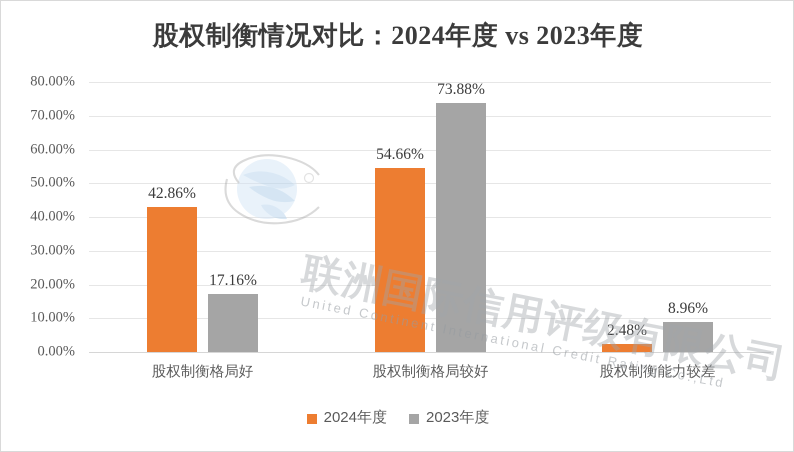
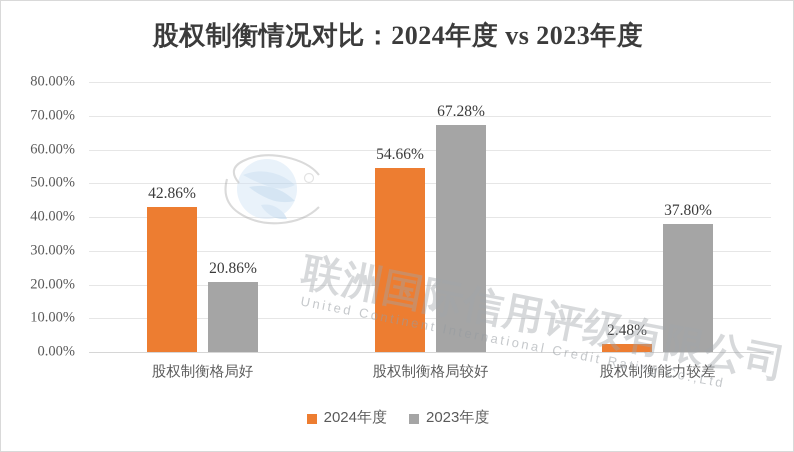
2023年度/股权制衡格局好: 17.16% -> 20.86%
2023年度/股权制衡格局较好: 73.88% -> 67.28%
2023年度/股权制衡能力较差: 8.96% -> 37.80%
